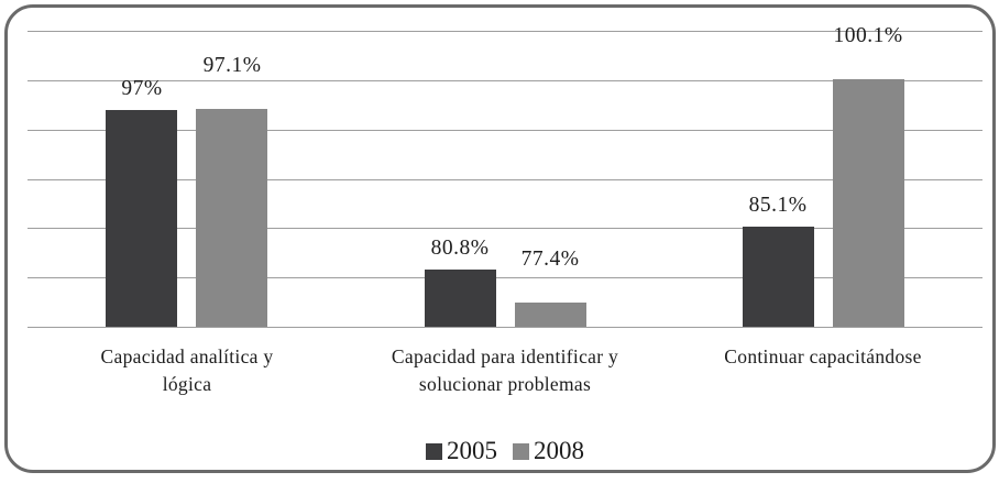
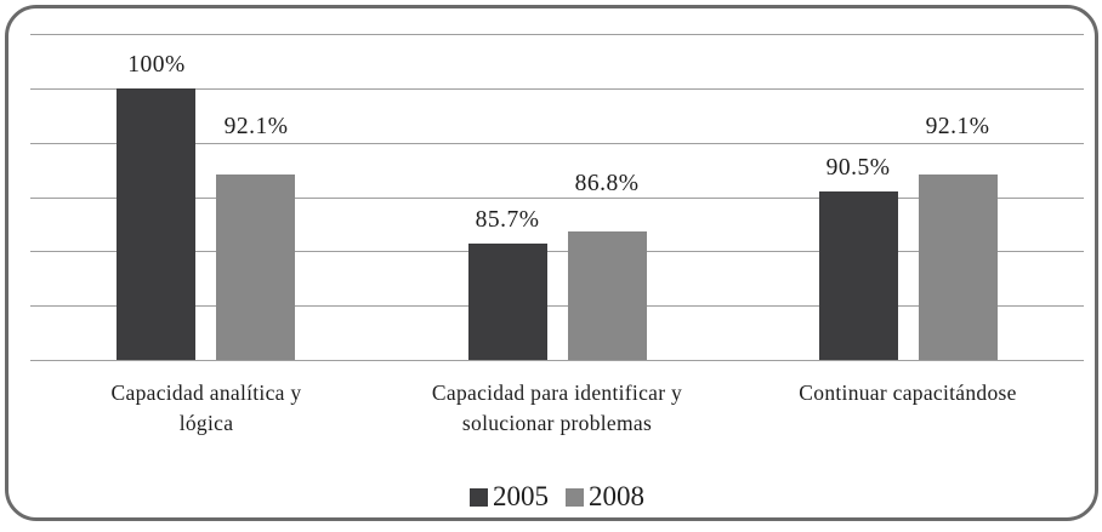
2005/Capacidad analítica y lógica: 97% -> 100%
2008/Capacidad analítica y lógica: 97.1% -> 92.1%
2005/Capacidad para identificar y solucionar problemas: 80.8% -> 85.7%
2008/Capacidad para identificar y solucionar problemas: 77.4% -> 86.8%
2005/Continuar capacitándose: 85.1% -> 90.5%
2008/Continuar capacitándose: 100.1% -> 92.1%
